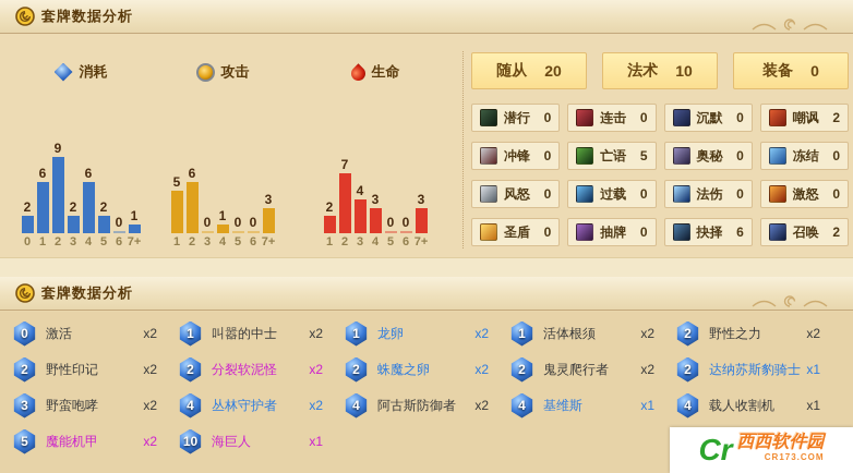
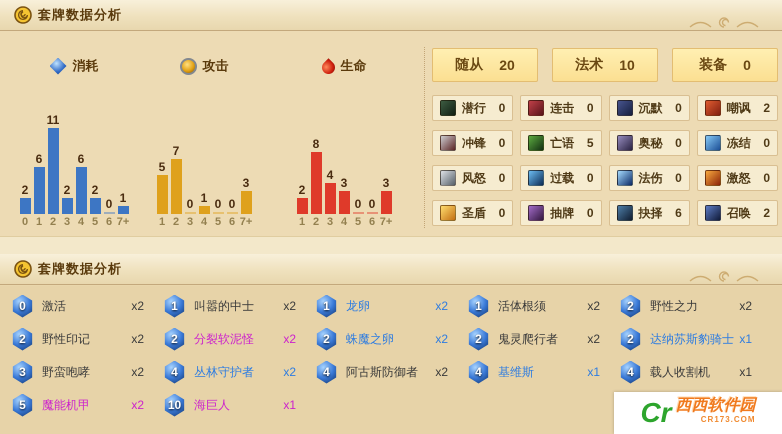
消耗/2: 9 -> 11
攻击/2: 6 -> 7
生命/2: 7 -> 8
